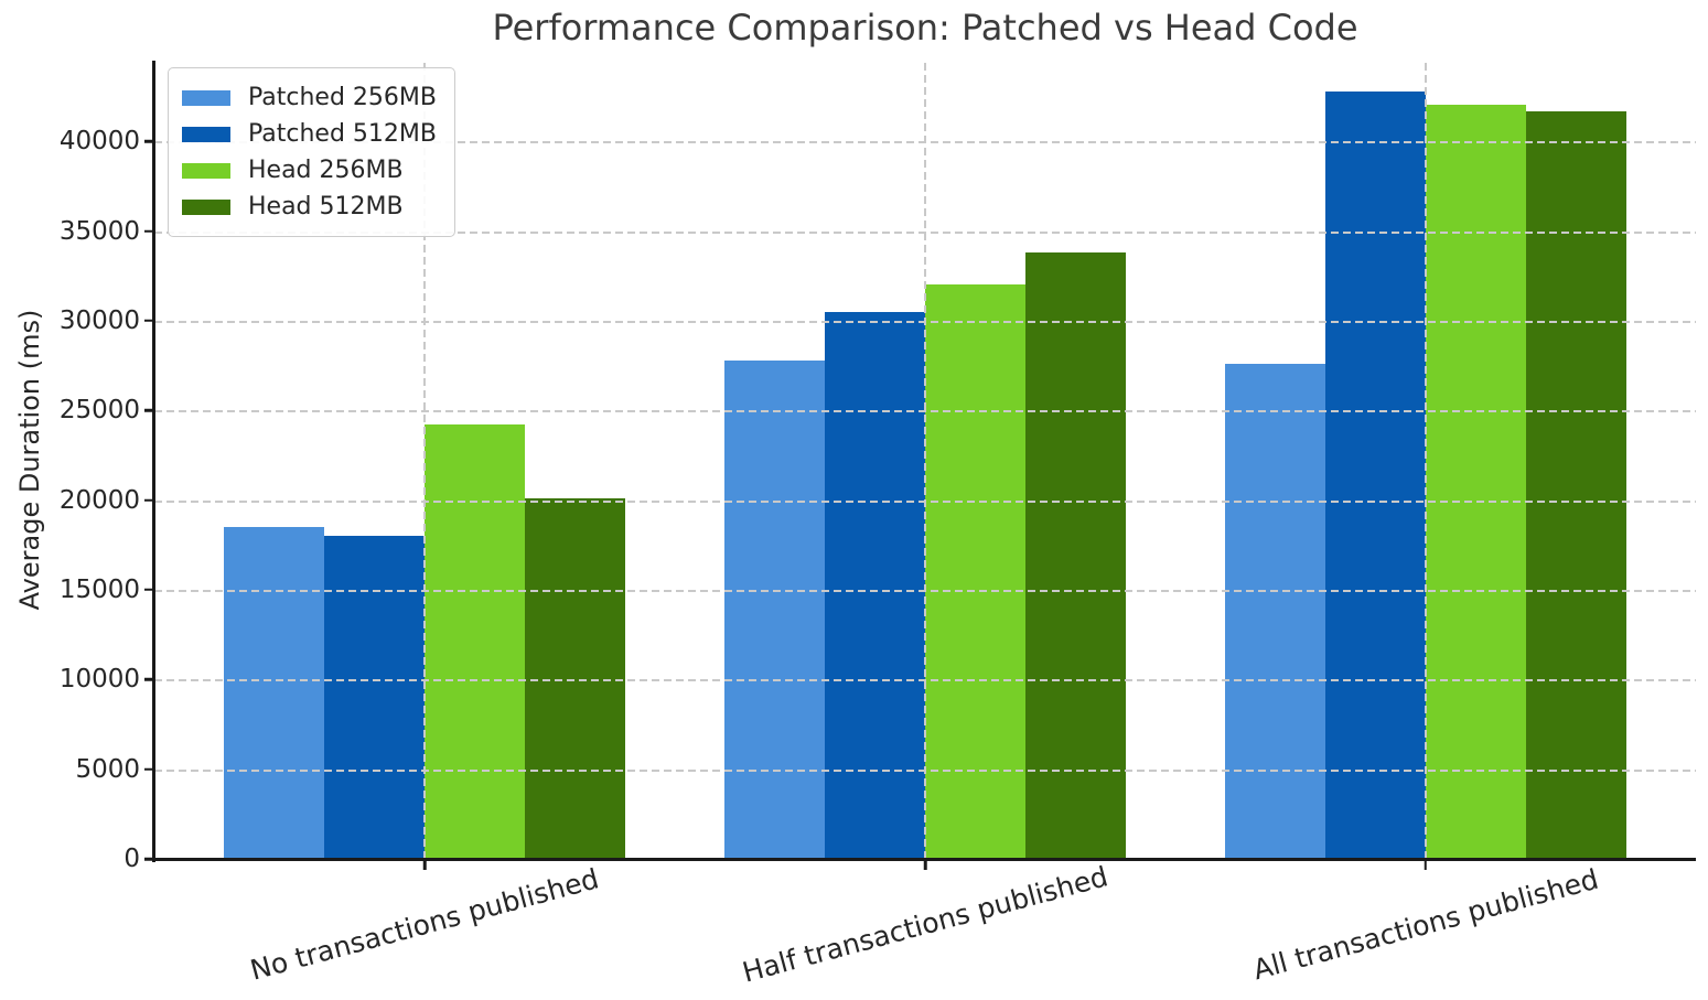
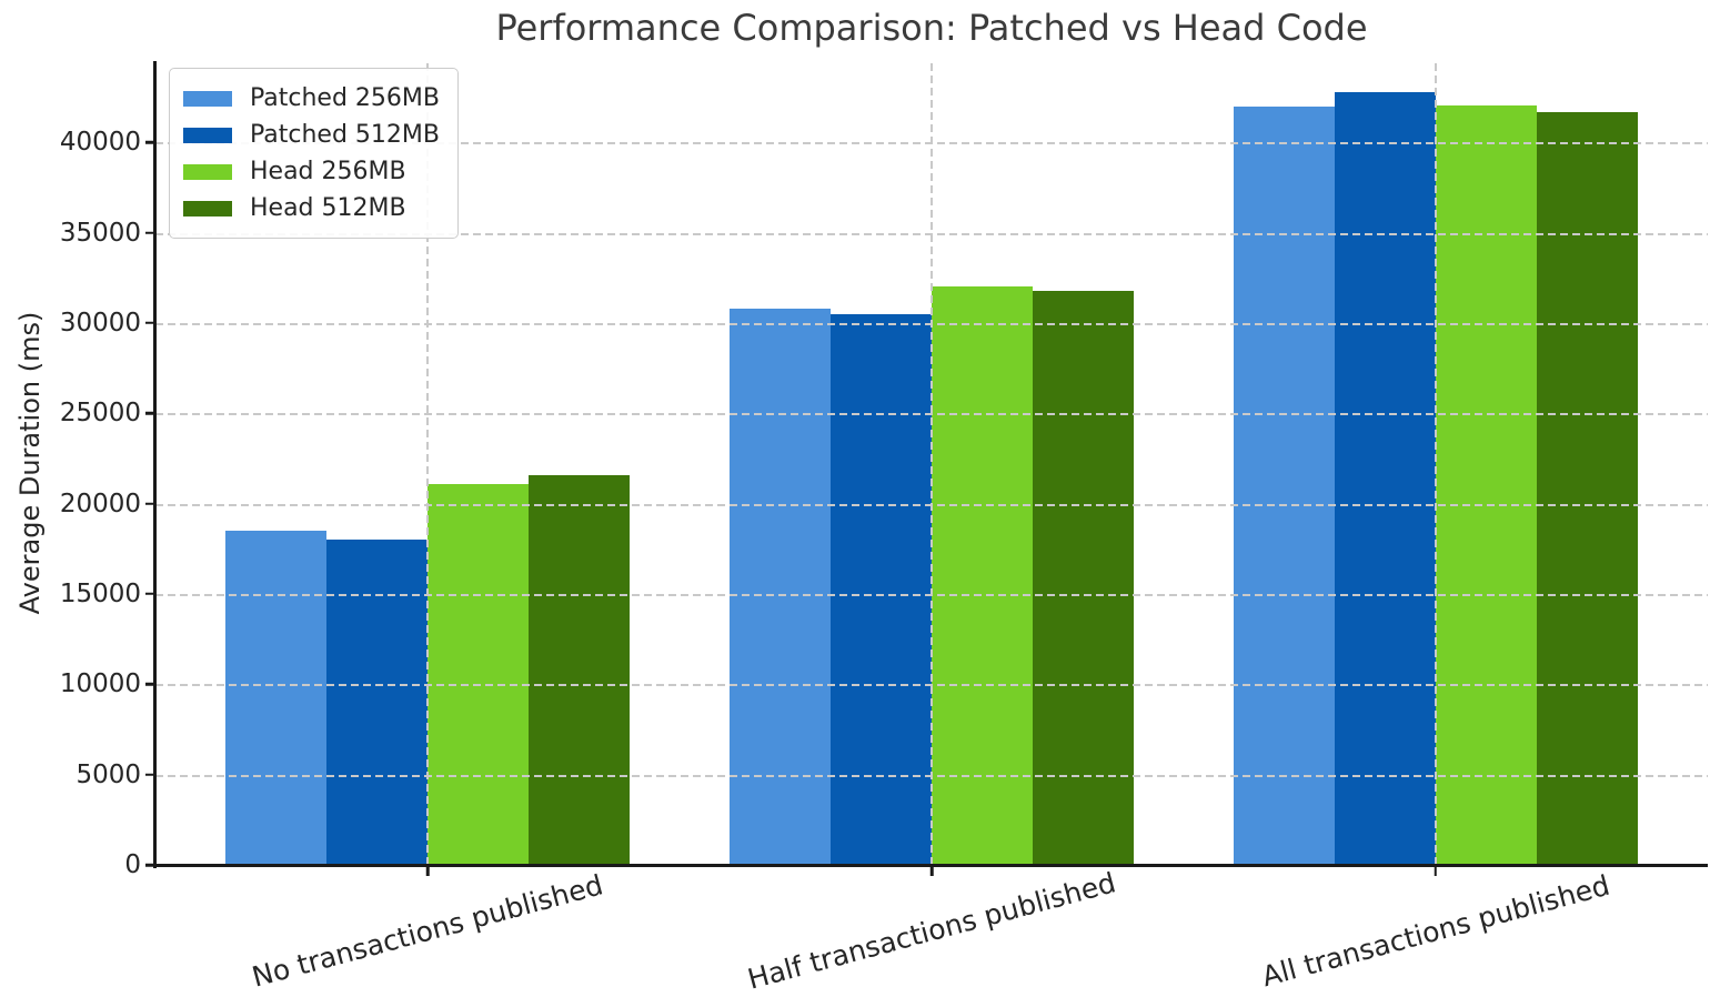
Head 256MB/No transactions published: 24200 -> 21100
Head 512MB/No transactions published: 20100 -> 21600
Patched 256MB/Half transactions published: 27800 -> 30800
Head 512MB/Half transactions published: 33800 -> 31800
Patched 256MB/All transactions published: 27600 -> 42000
